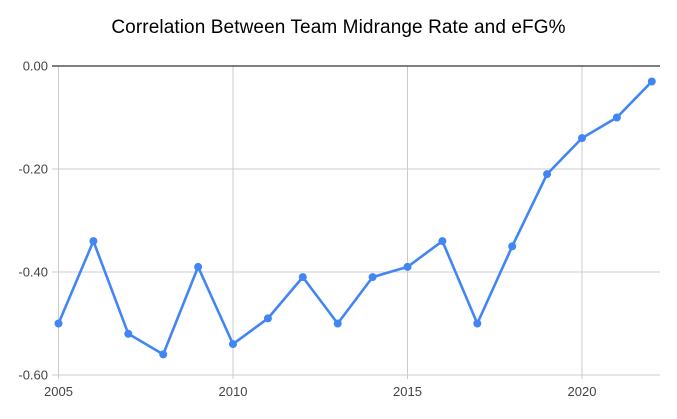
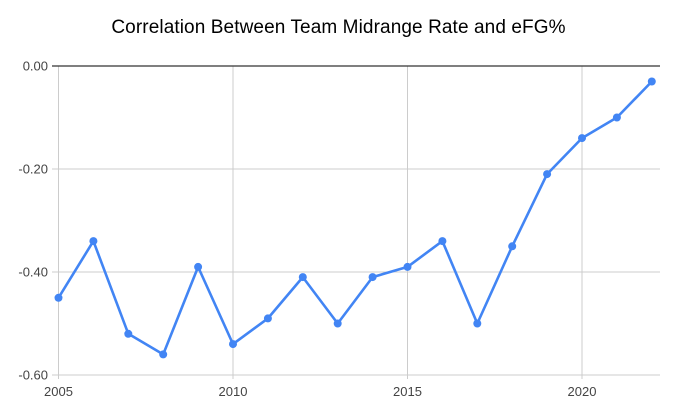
2005: -0.50 -> -0.45
